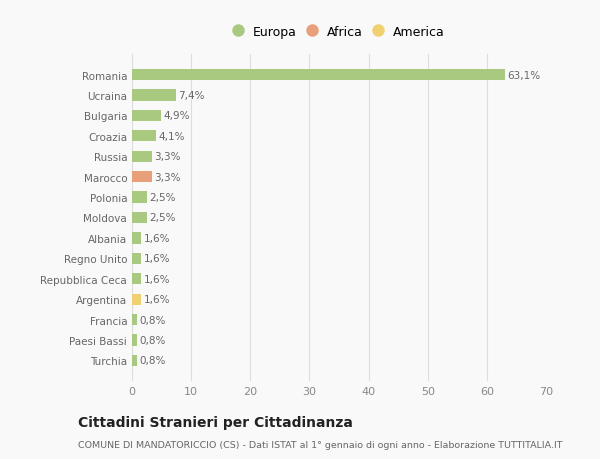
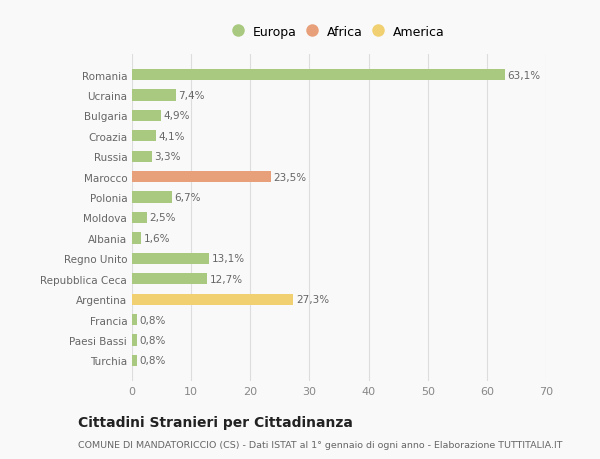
Marocco: 3,3% -> 23,5%
Polonia: 2,5% -> 6,7%
Regno Unito: 1,6% -> 13,1%
Repubblica Ceca: 1,6% -> 12,7%
Argentina: 1,6% -> 27,3%
